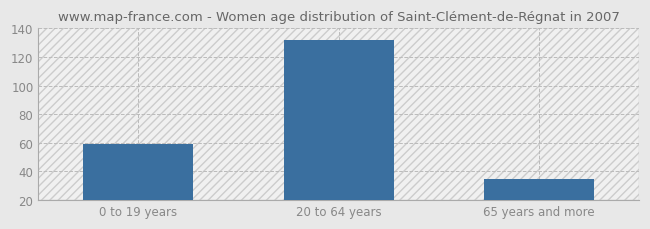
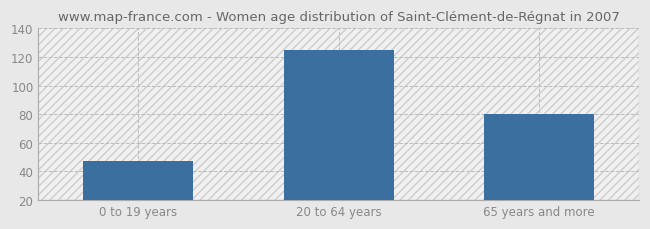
0 to 19 years: 59 -> 47
20 to 64 years: 132 -> 125
65 years and more: 35 -> 80
